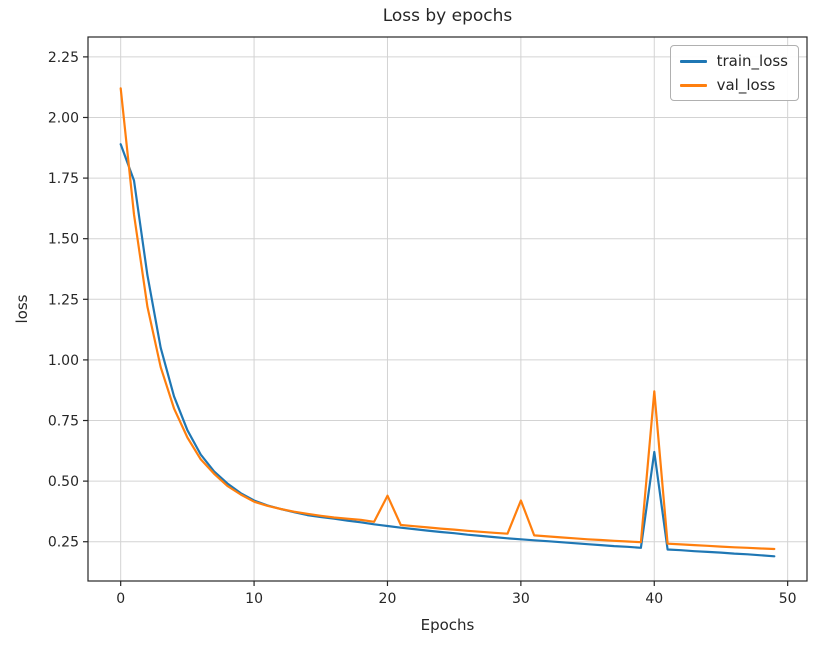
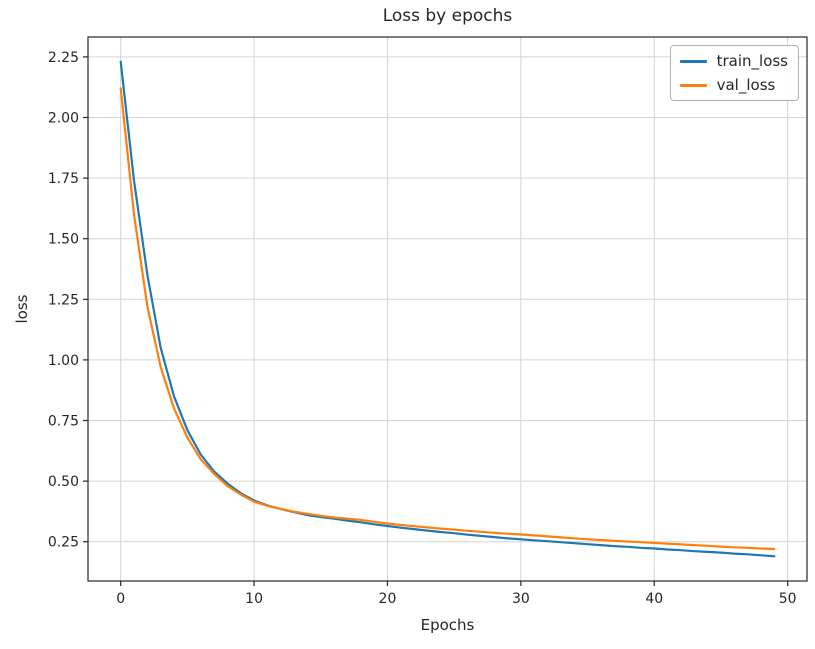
train_loss/0: 1.89 -> 2.23
val_loss/20: 0.44 -> 0.33
val_loss/30: 0.42 -> 0.28
train_loss/40: 0.62 -> 0.22
val_loss/40: 0.87 -> 0.24
